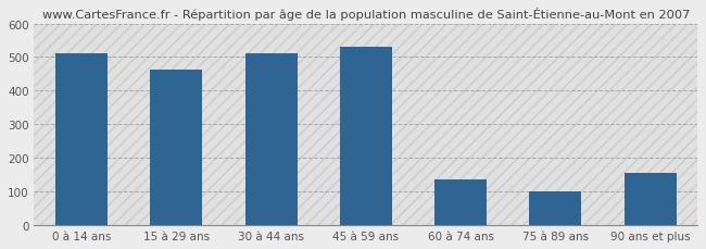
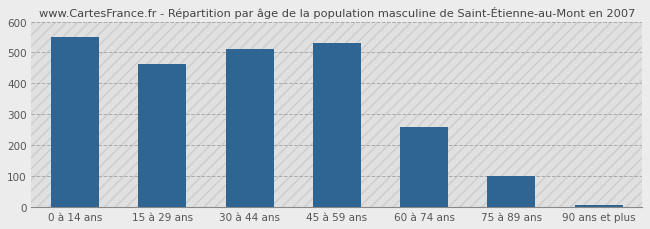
0 à 14 ans: 510 -> 550
60 à 74 ans: 135 -> 260
90 ans et plus: 155 -> 8
